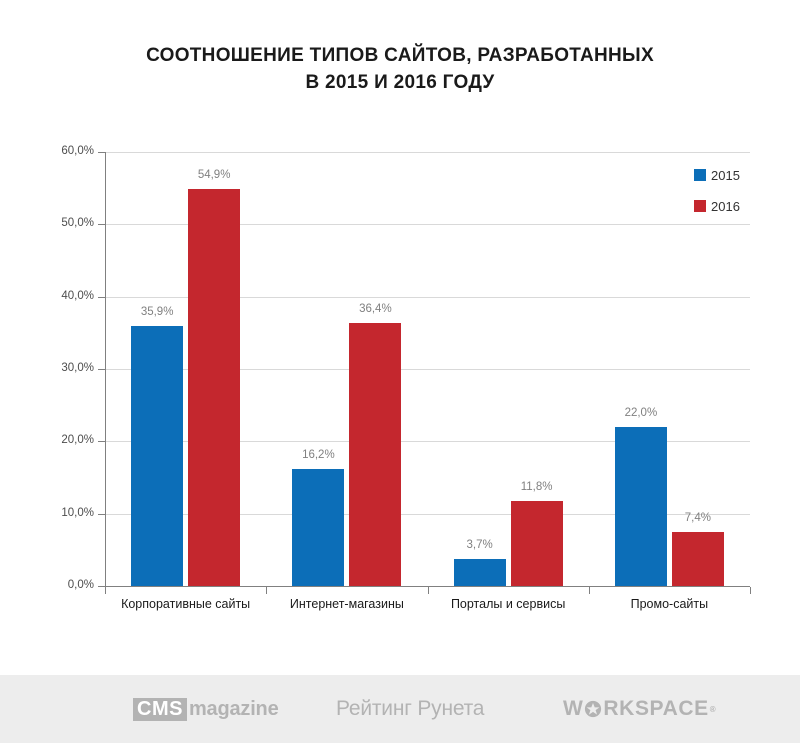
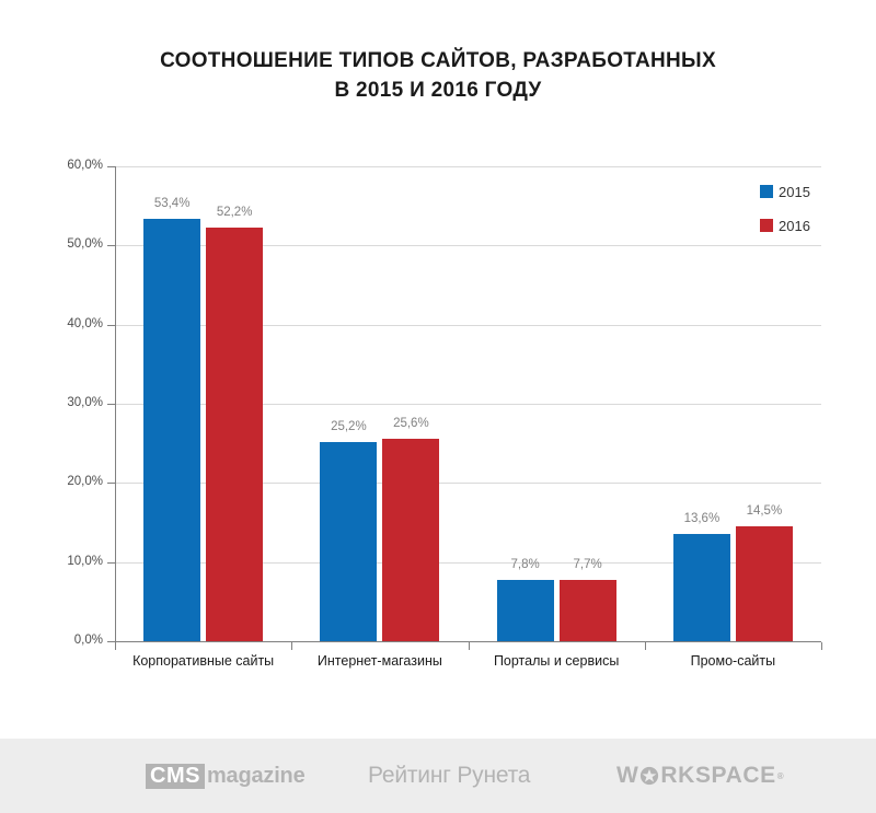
2015/Корпоративные сайты: 35,9% -> 53,4%
2016/Корпоративные сайты: 54,9% -> 52,2%
2015/Интернет-магазины: 16,2% -> 25,2%
2016/Интернет-магазины: 36,4% -> 25,6%
2015/Порталы и сервисы: 3,7% -> 7,8%
2016/Порталы и сервисы: 11,8% -> 7,7%
2015/Промо-сайты: 22,0% -> 13,6%
2016/Промо-сайты: 7,4% -> 14,5%
